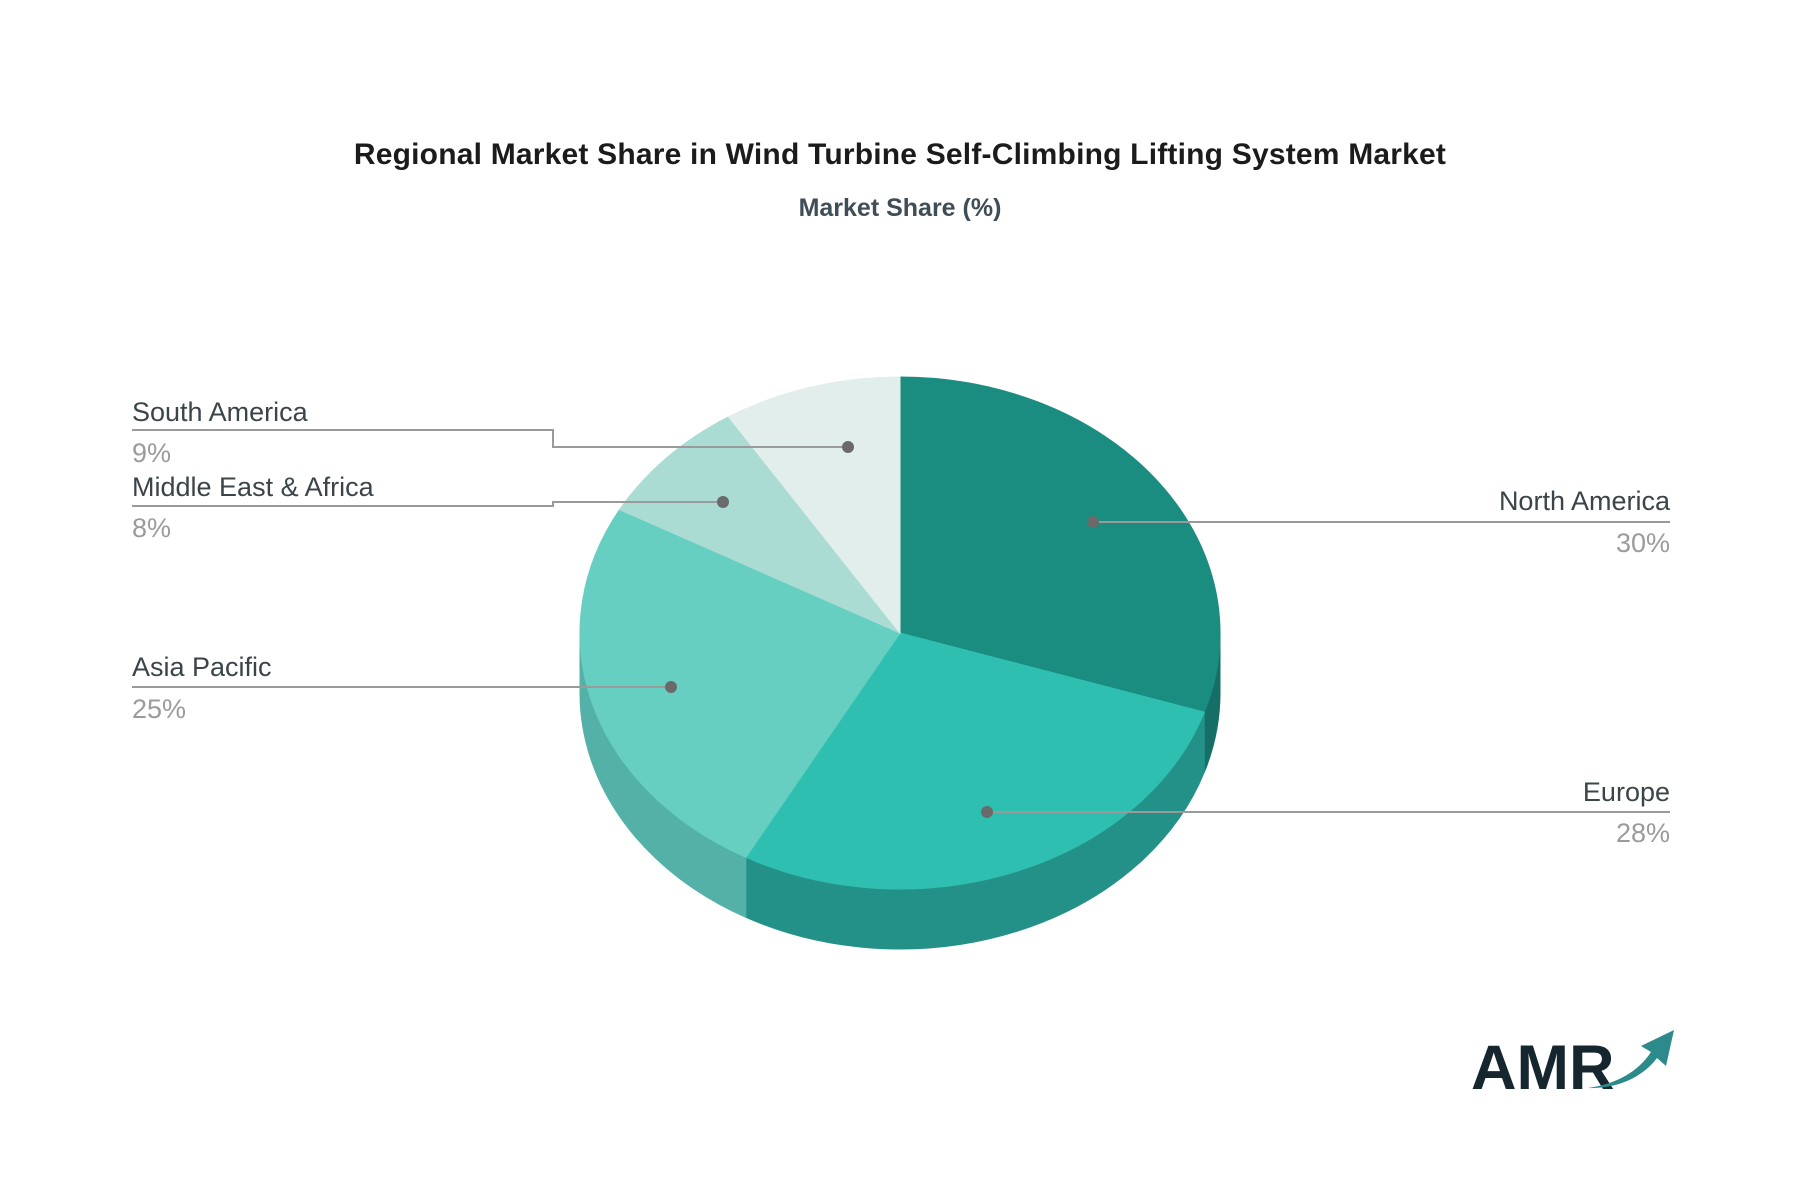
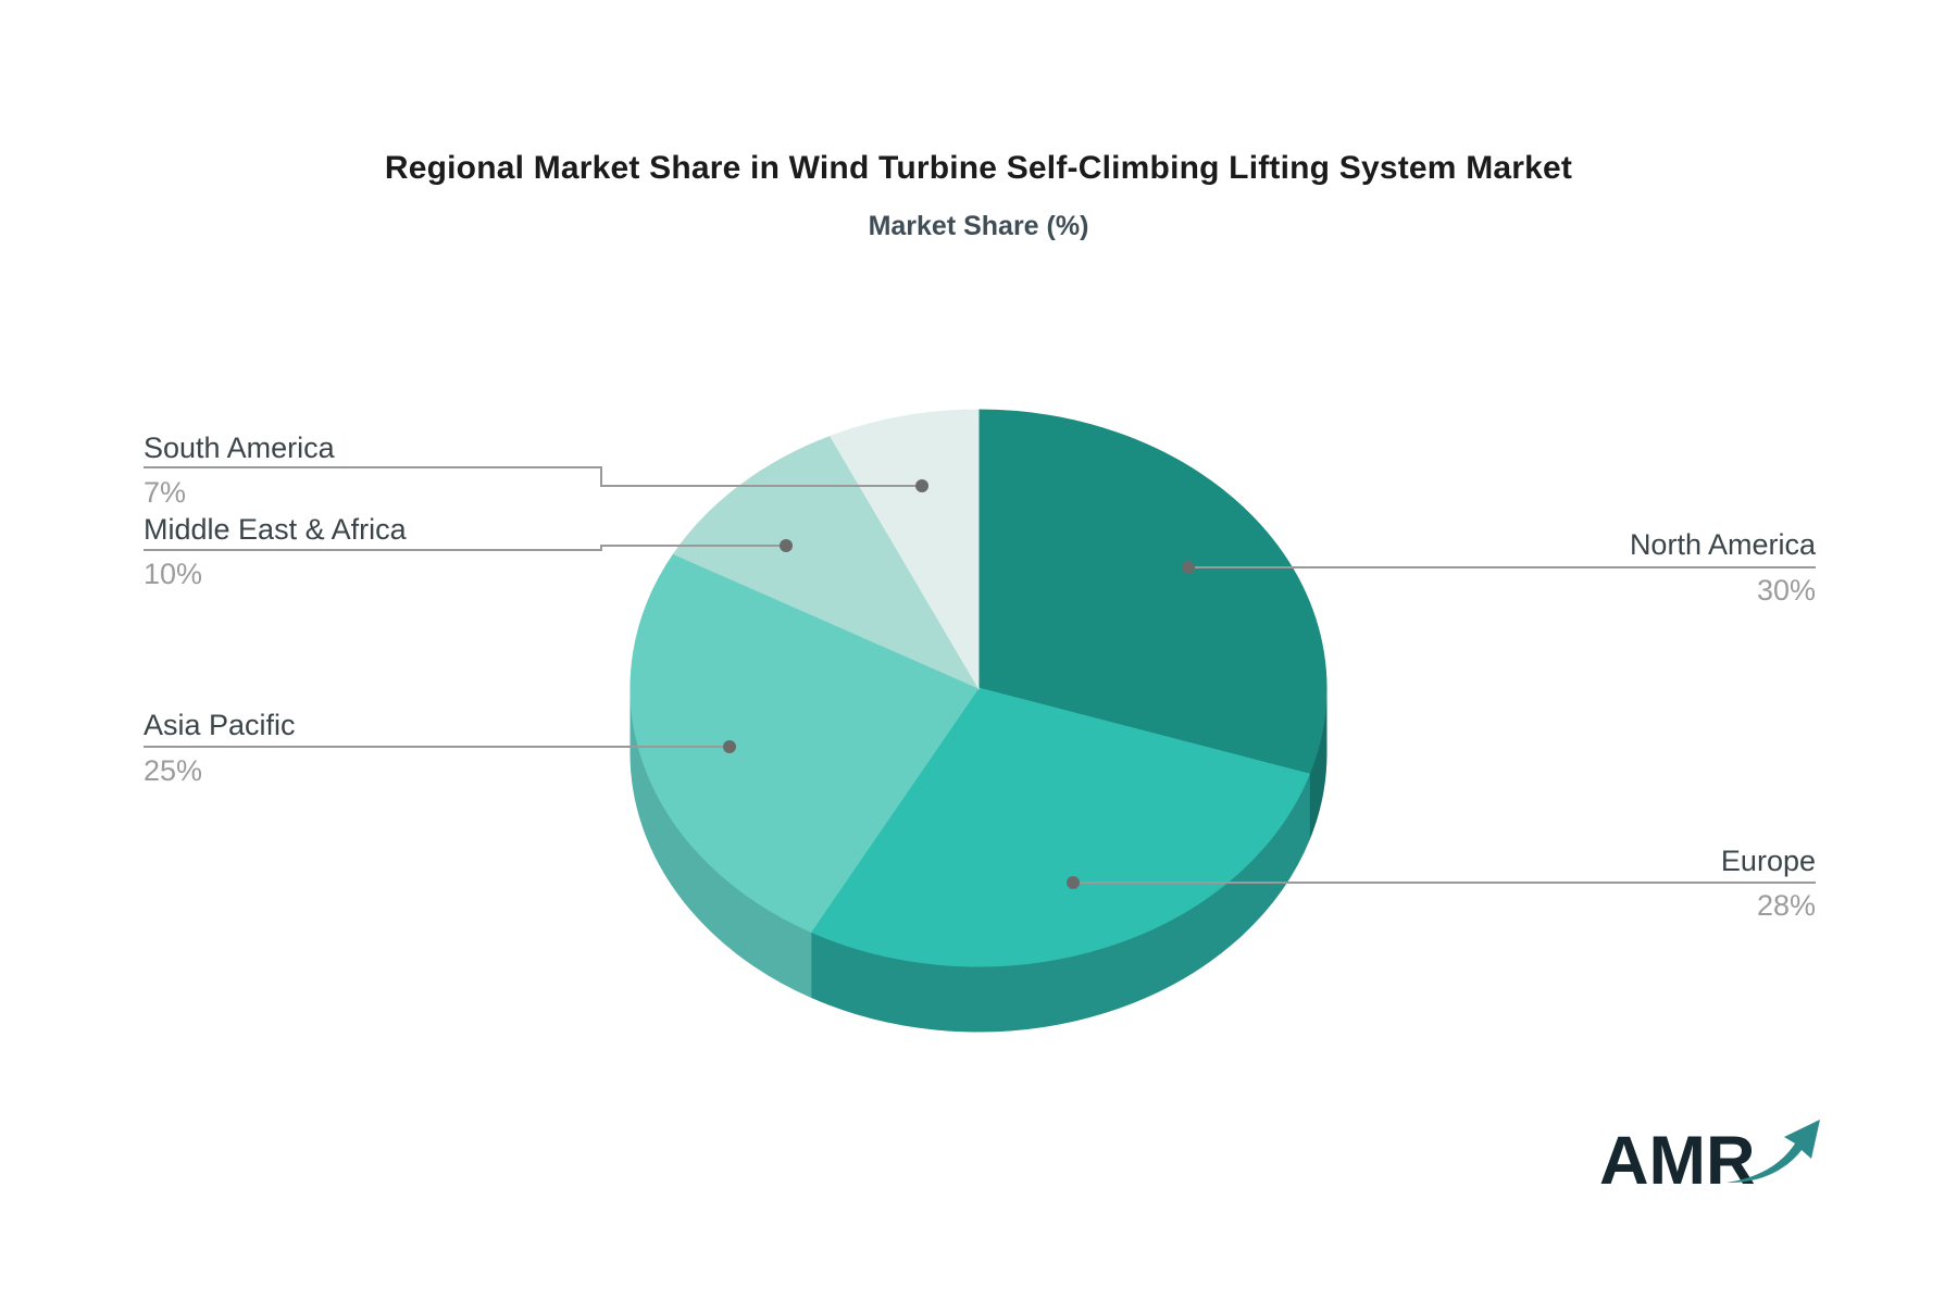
Middle East & Africa: 8% -> 10%
South America: 9% -> 7%
